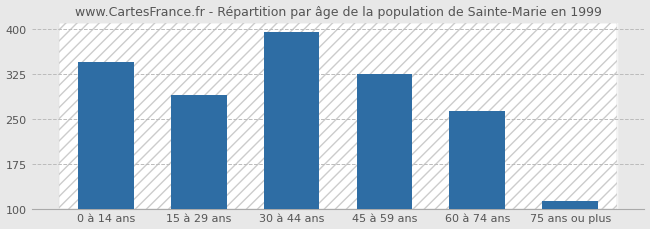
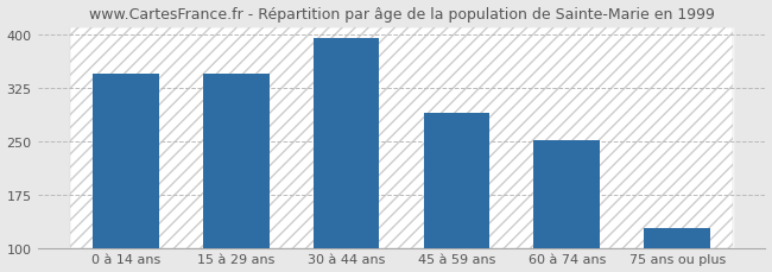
15 à 29 ans: 290 -> 344
45 à 59 ans: 325 -> 290
60 à 74 ans: 263 -> 252
75 ans ou plus: 113 -> 128
